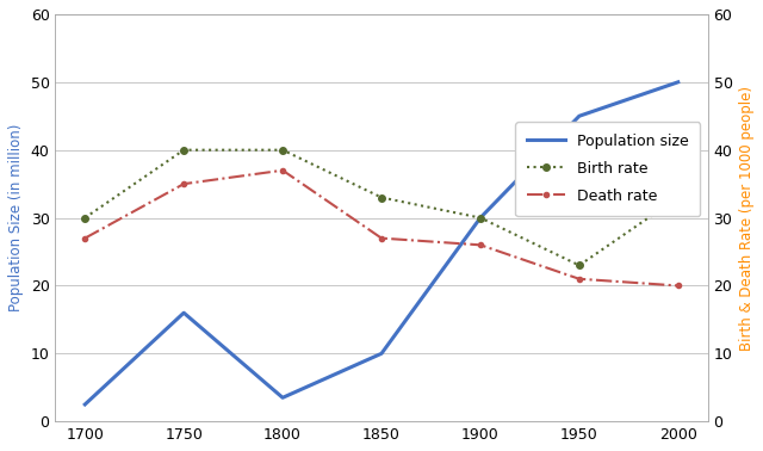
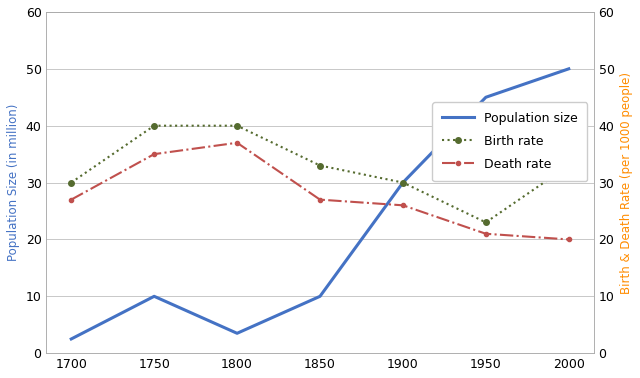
Population size/1750: 16.0 -> 10.0
